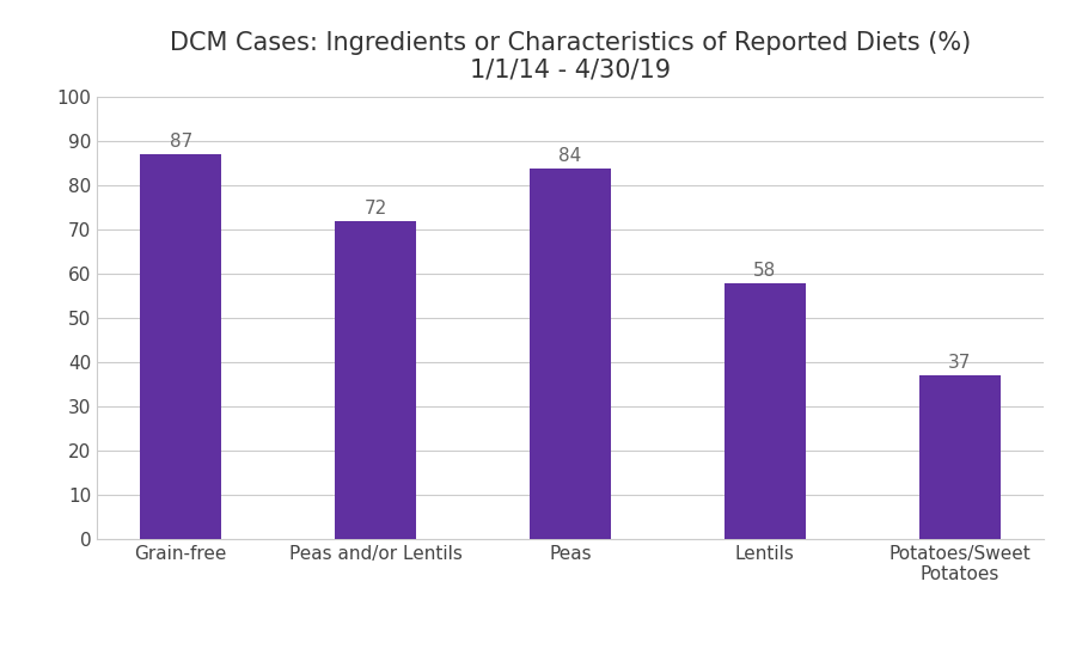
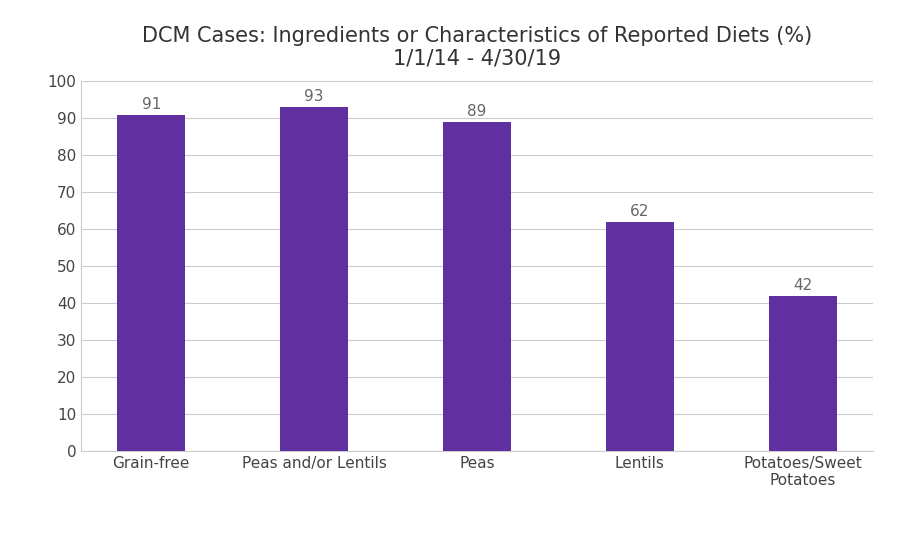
Grain-free: 87 -> 91
Peas and/or Lentils: 72 -> 93
Peas: 84 -> 89
Lentils: 58 -> 62
Potatoes/Sweet Potatoes: 37 -> 42
